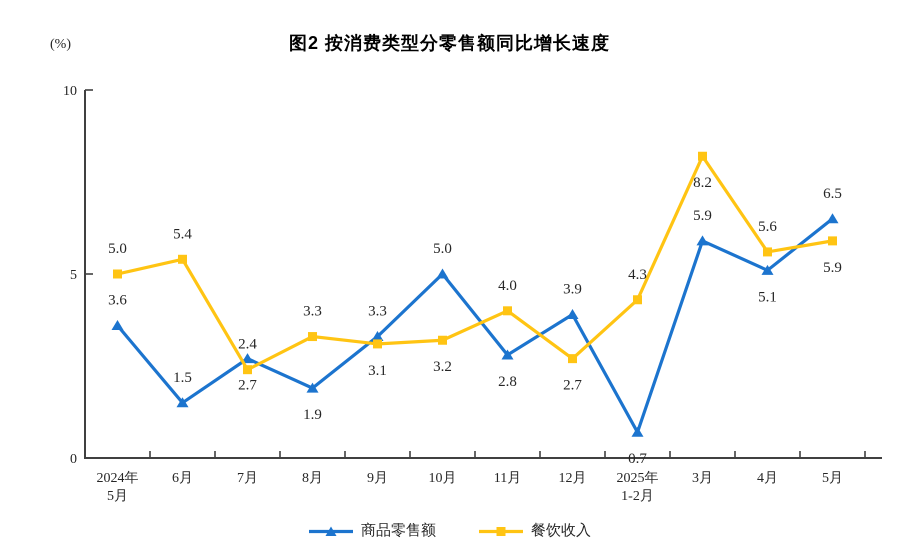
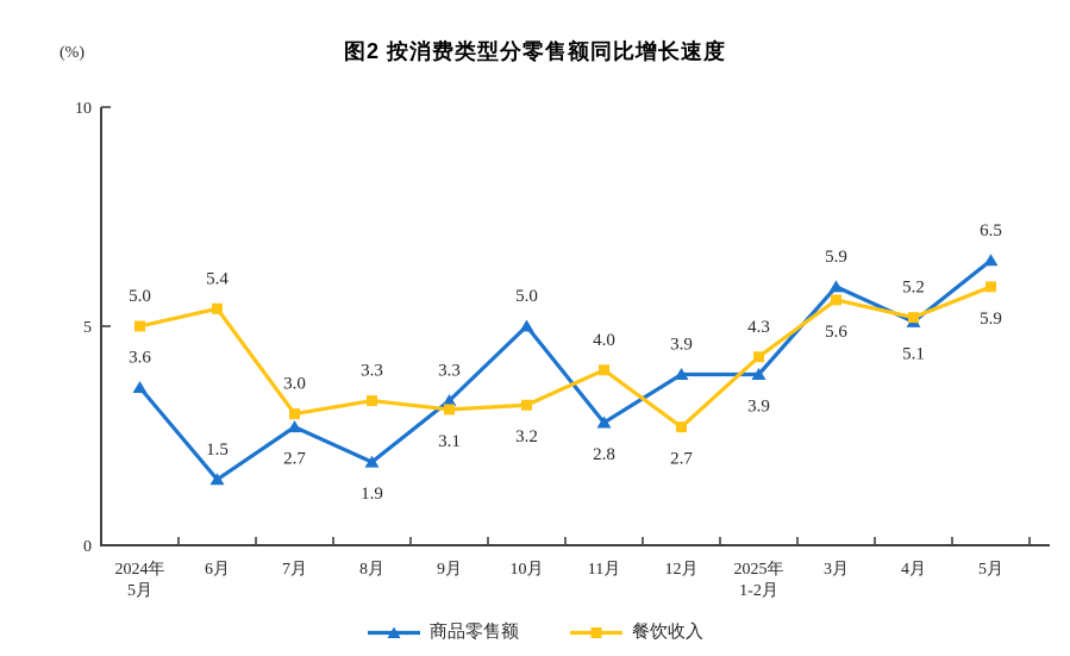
餐饮收入/7月: 2.4 -> 3.0
商品零售额/2025年 1-2月: 0.7 -> 3.9
餐饮收入/3月: 8.2 -> 5.6
餐饮收入/4月: 5.6 -> 5.2
